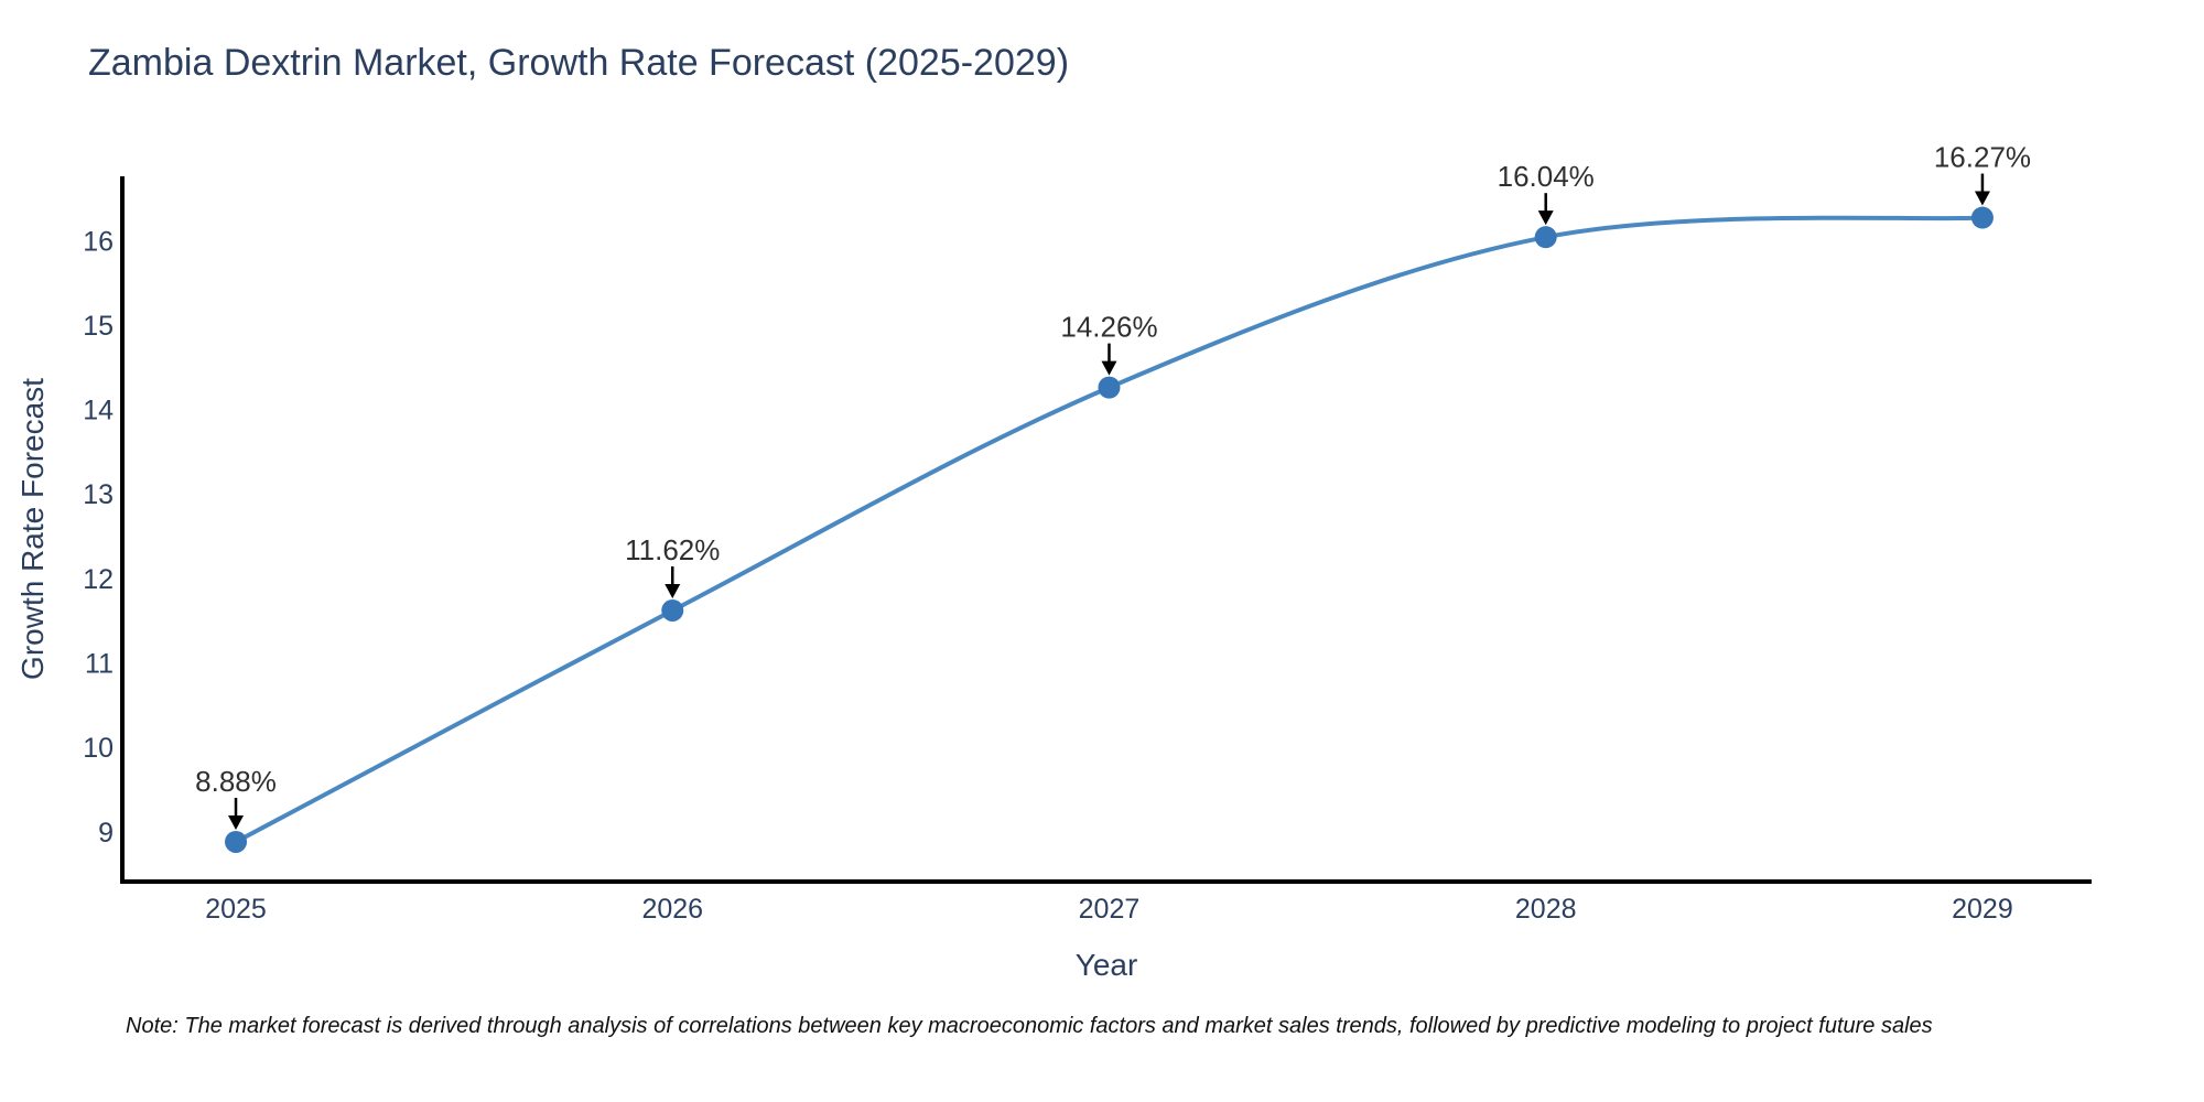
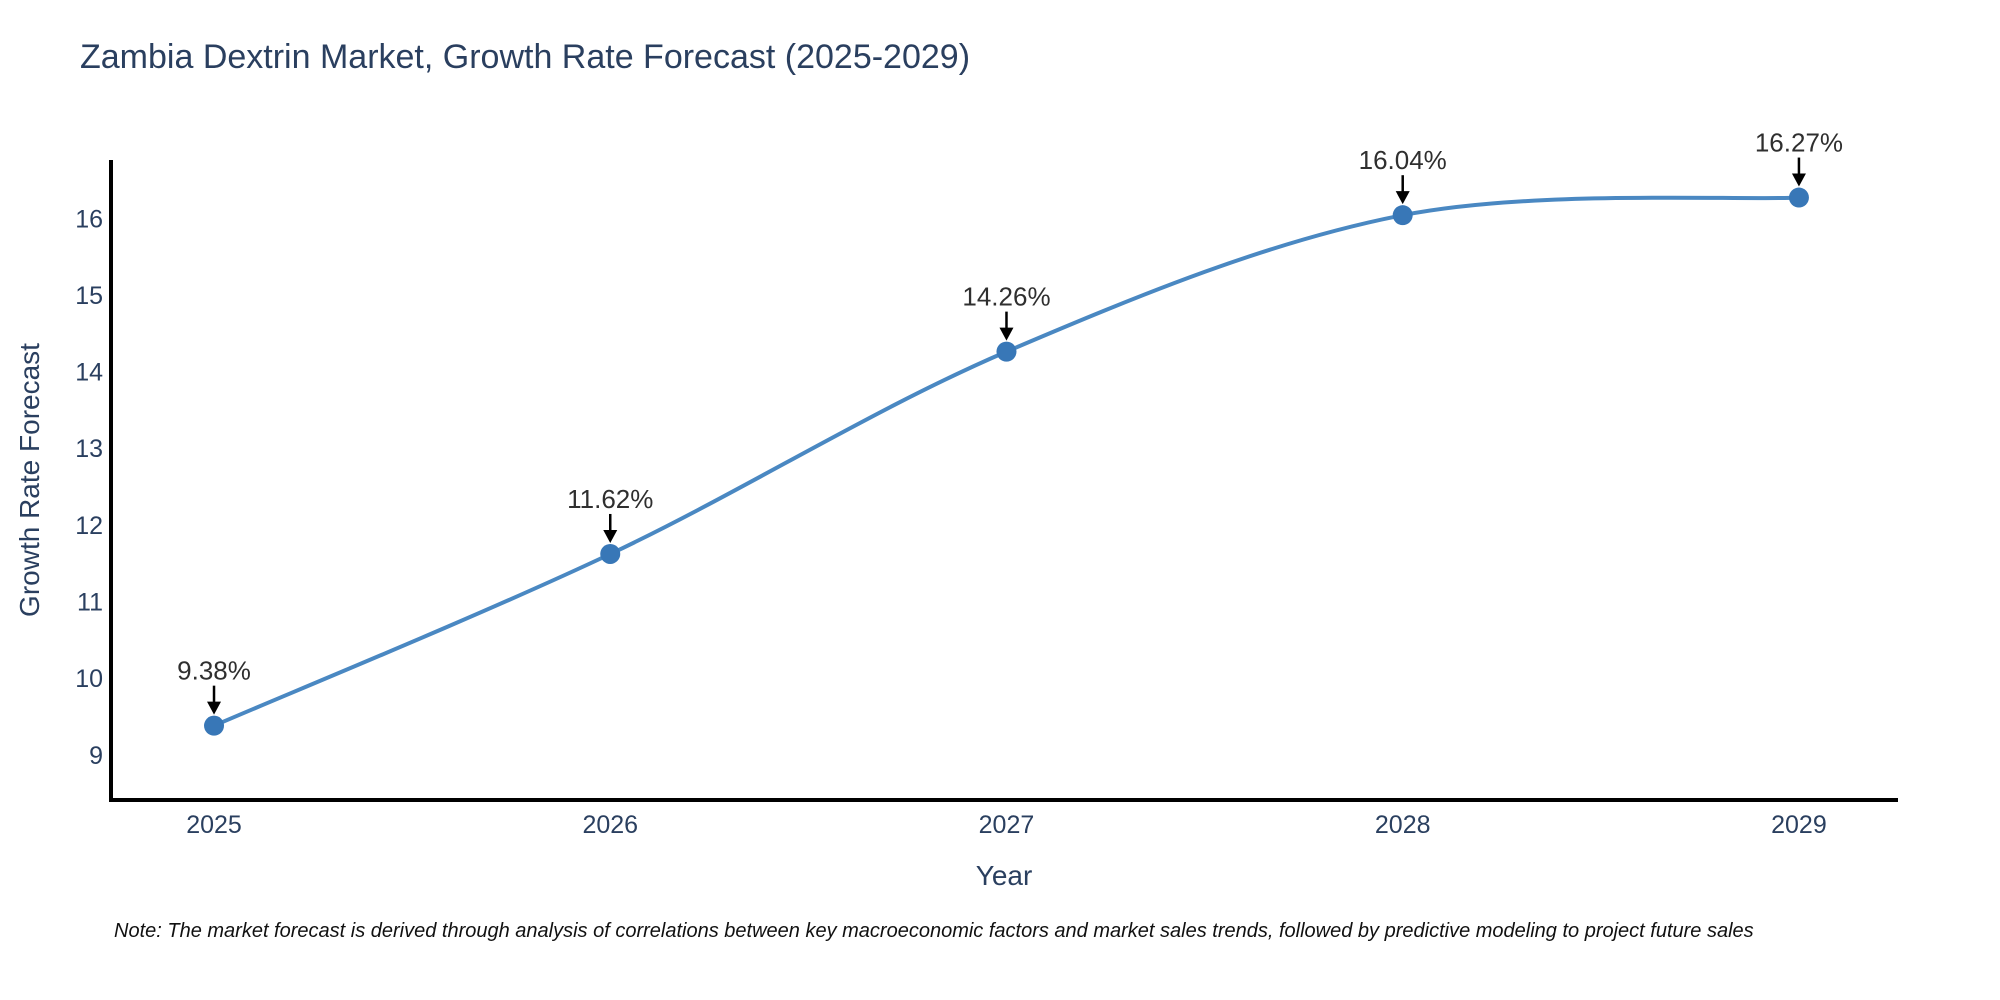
2025: 8.88% -> 9.38%
